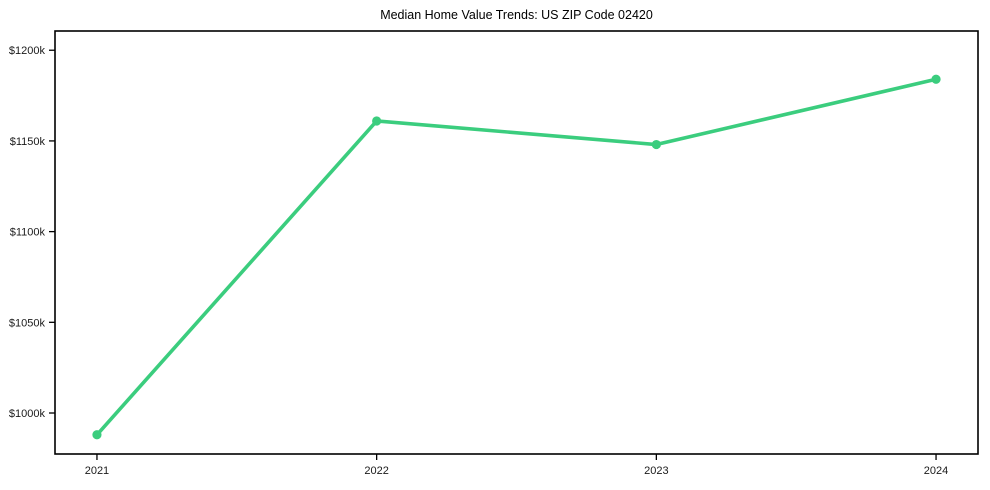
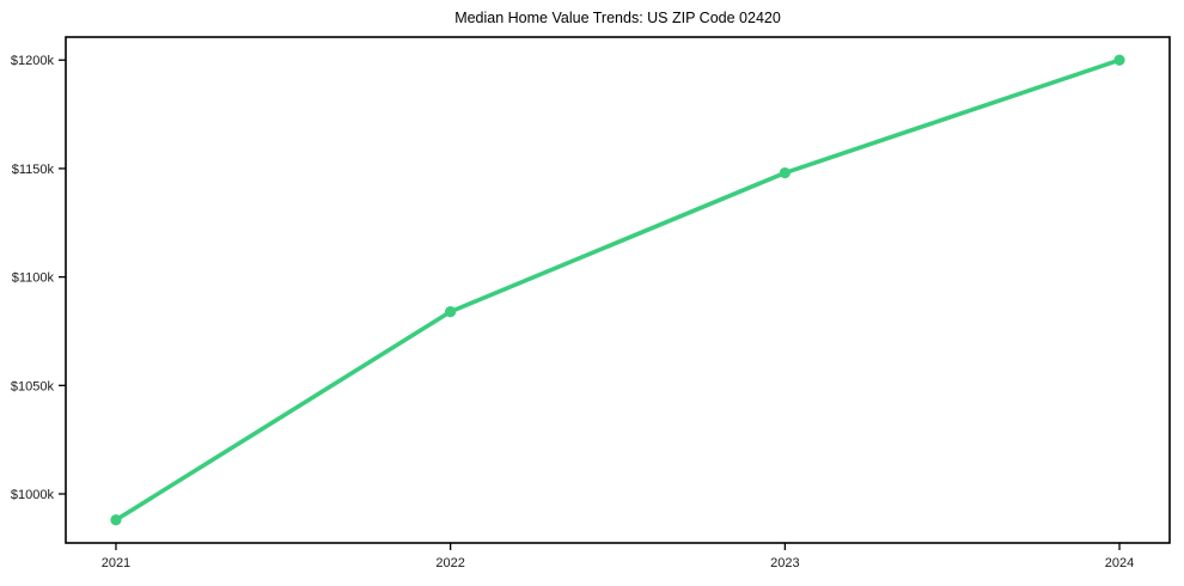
2022: $1161k -> $1084k
2024: $1184k -> $1200k
